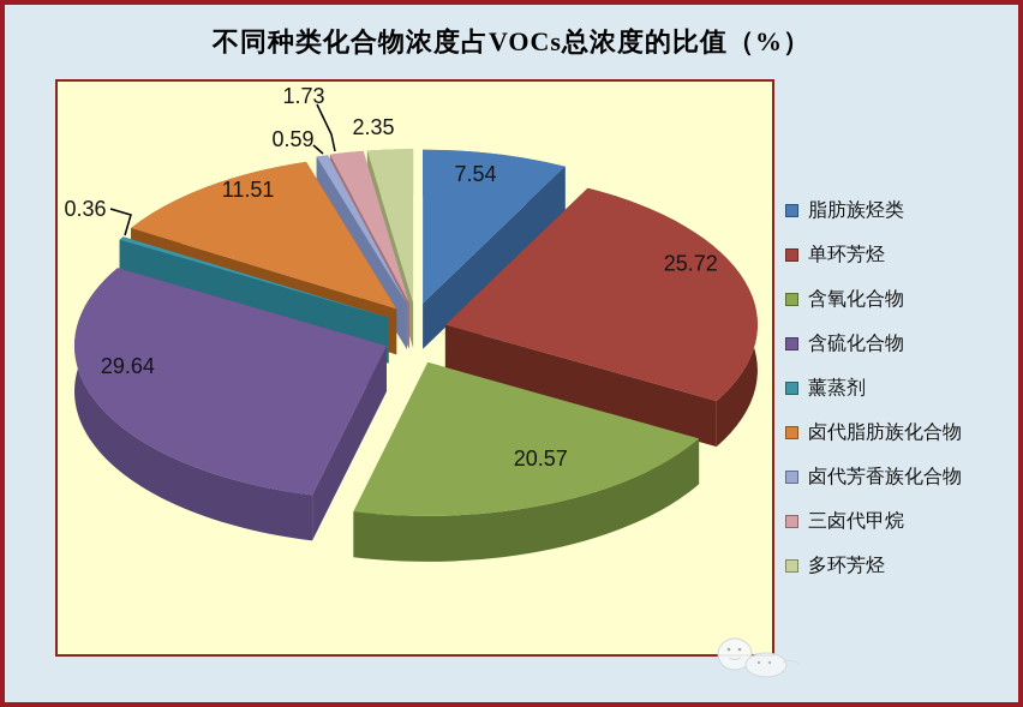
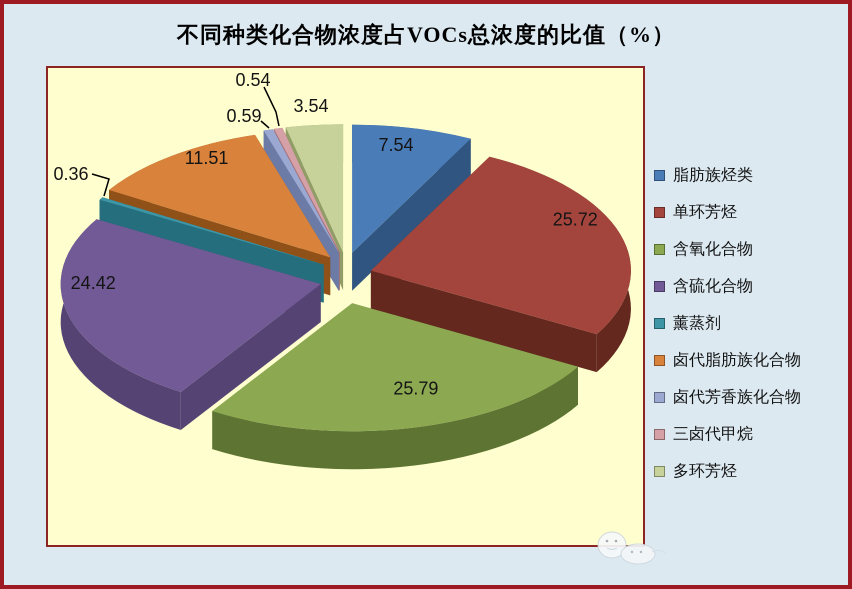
含氧化合物: 20.57 -> 25.79
含硫化合物: 29.64 -> 24.42
三卤代甲烷: 1.73 -> 0.54
多环芳烃: 2.35 -> 3.54
